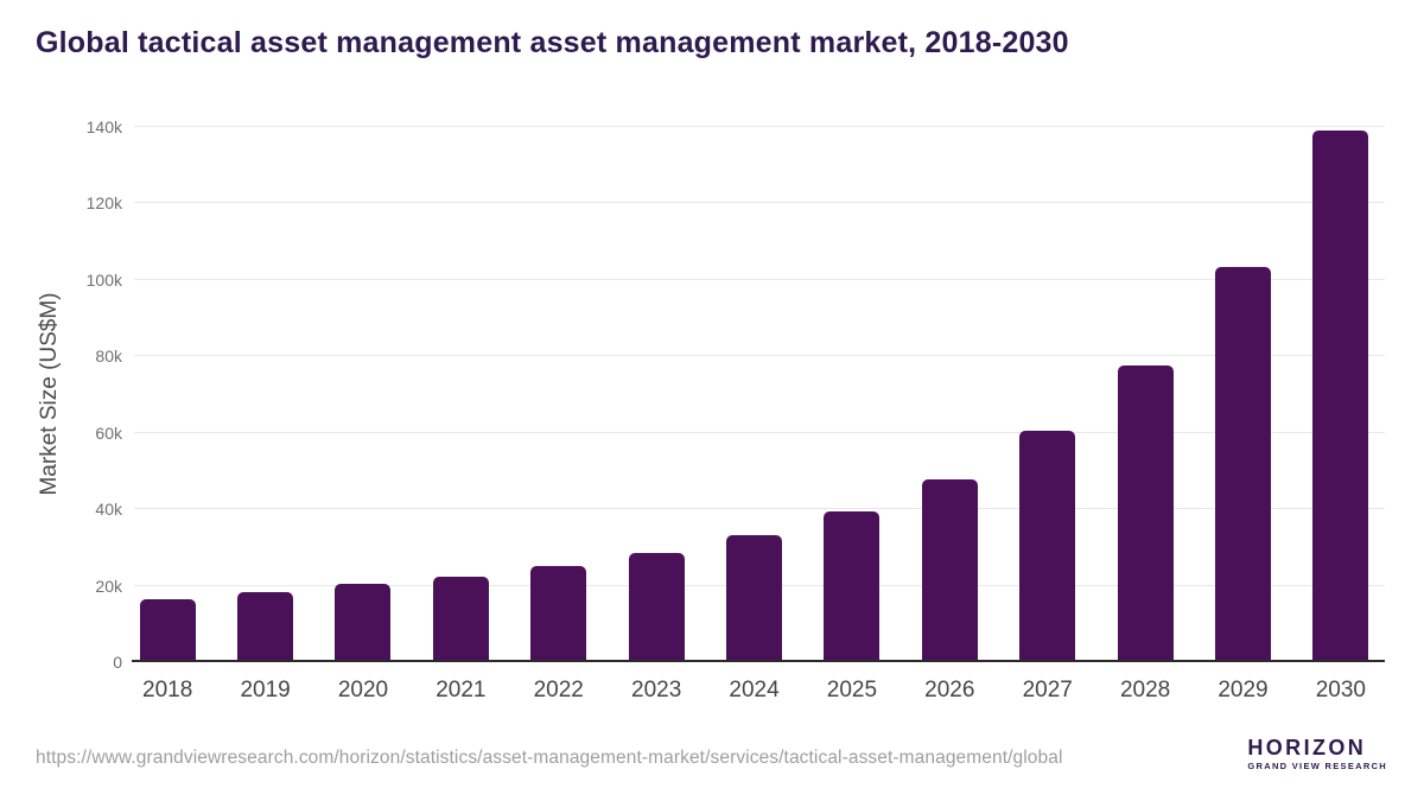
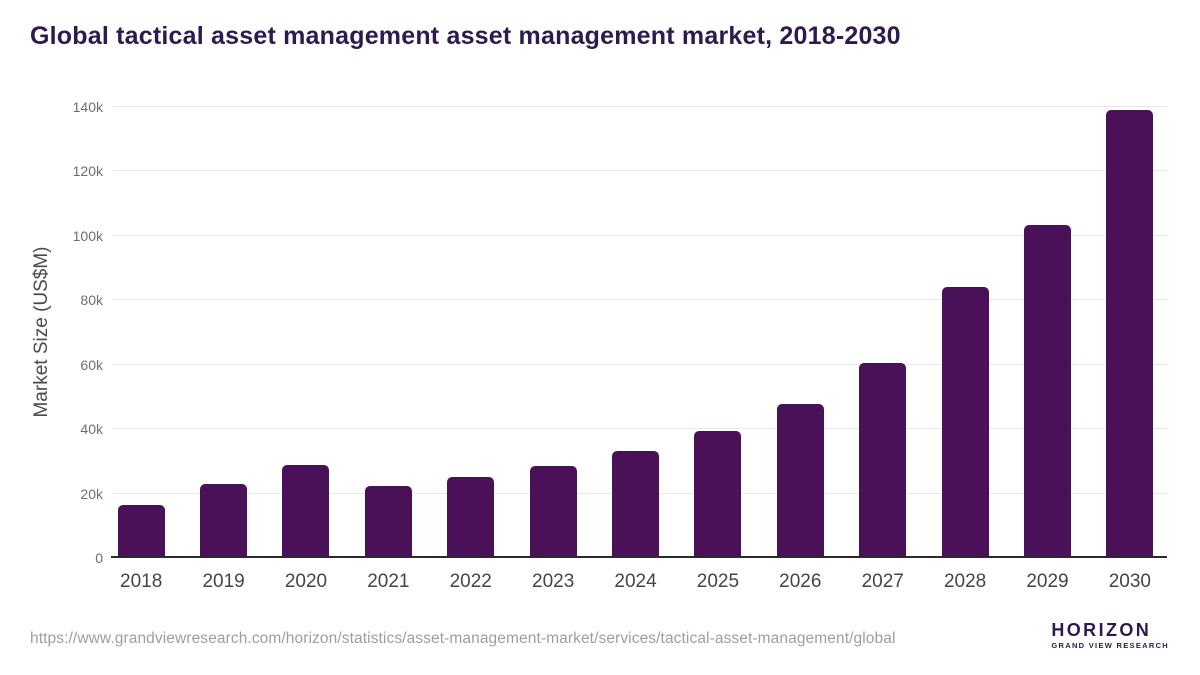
2019: 18k -> 23k
2020: 20k -> 29k
2028: 78k -> 84k
